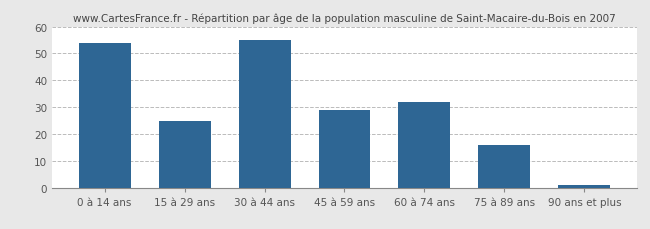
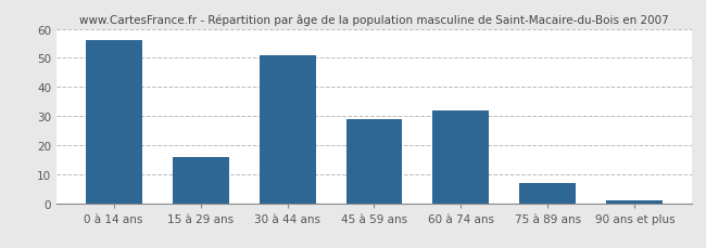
0 à 14 ans: 54 -> 56
15 à 29 ans: 25 -> 16
30 à 44 ans: 55 -> 51
75 à 89 ans: 16 -> 7
